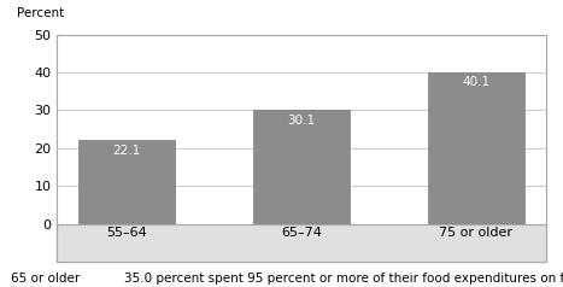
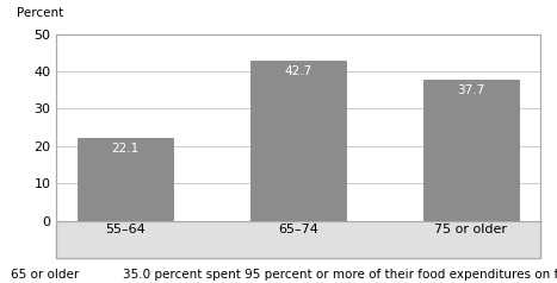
65–74: 30.1 -> 42.7
75 or older: 40.1 -> 37.7
